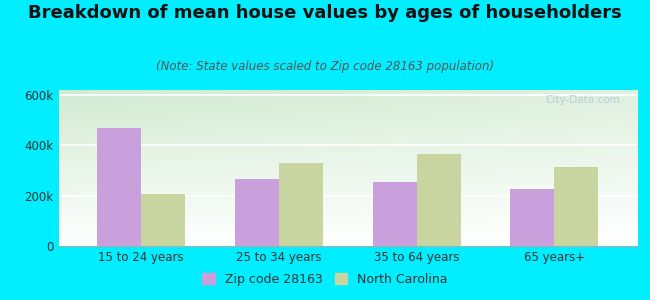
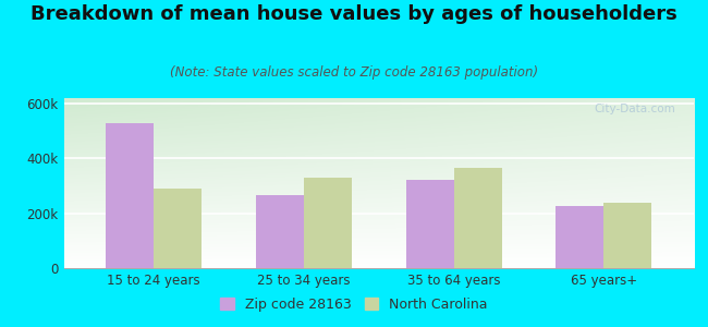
Zip code 28163/15 to 24 years: 470k -> 530k
North Carolina/15 to 24 years: 205k -> 290k
Zip code 28163/35 to 64 years: 255k -> 320k
North Carolina/65 years+: 315k -> 240k
